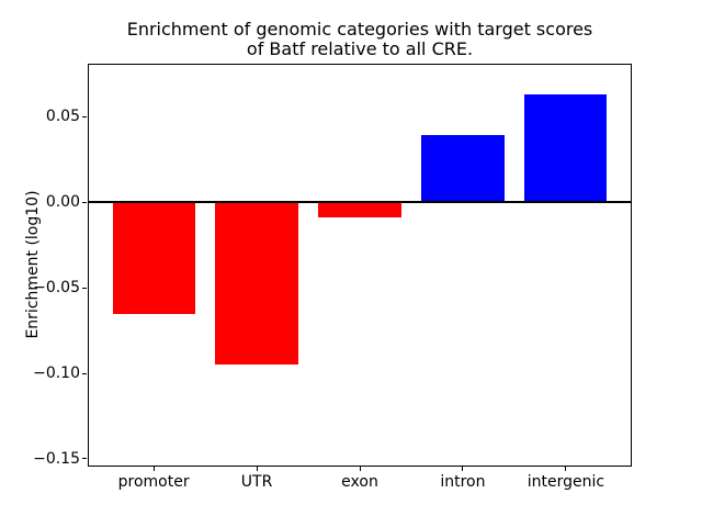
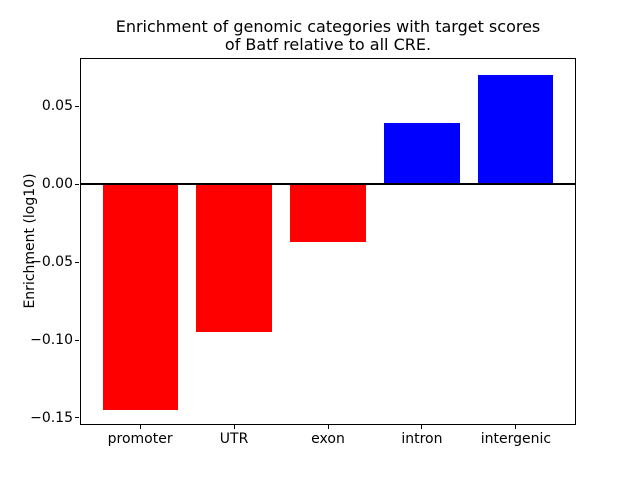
promoter: -0.065 -> -0.145
exon: -0.009 -> -0.037
intergenic: 0.063 -> 0.070
